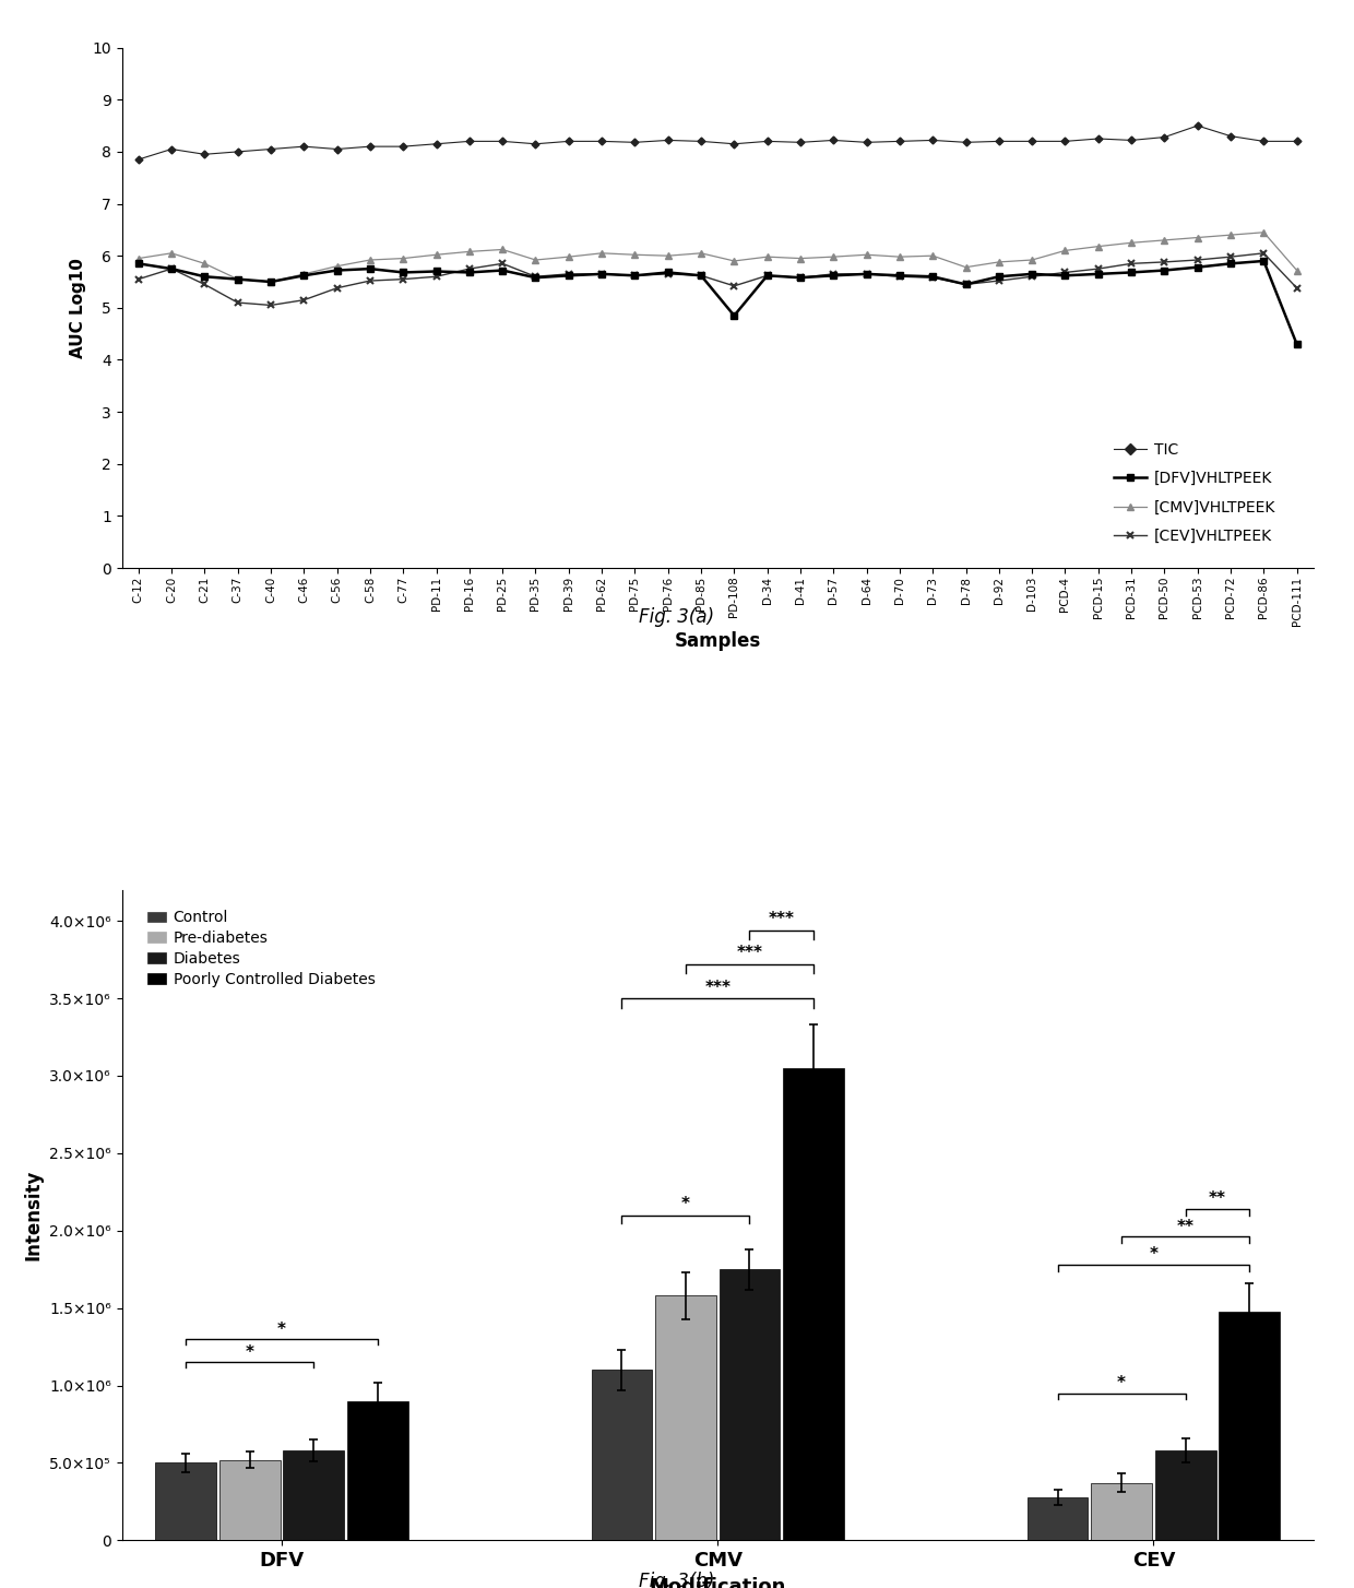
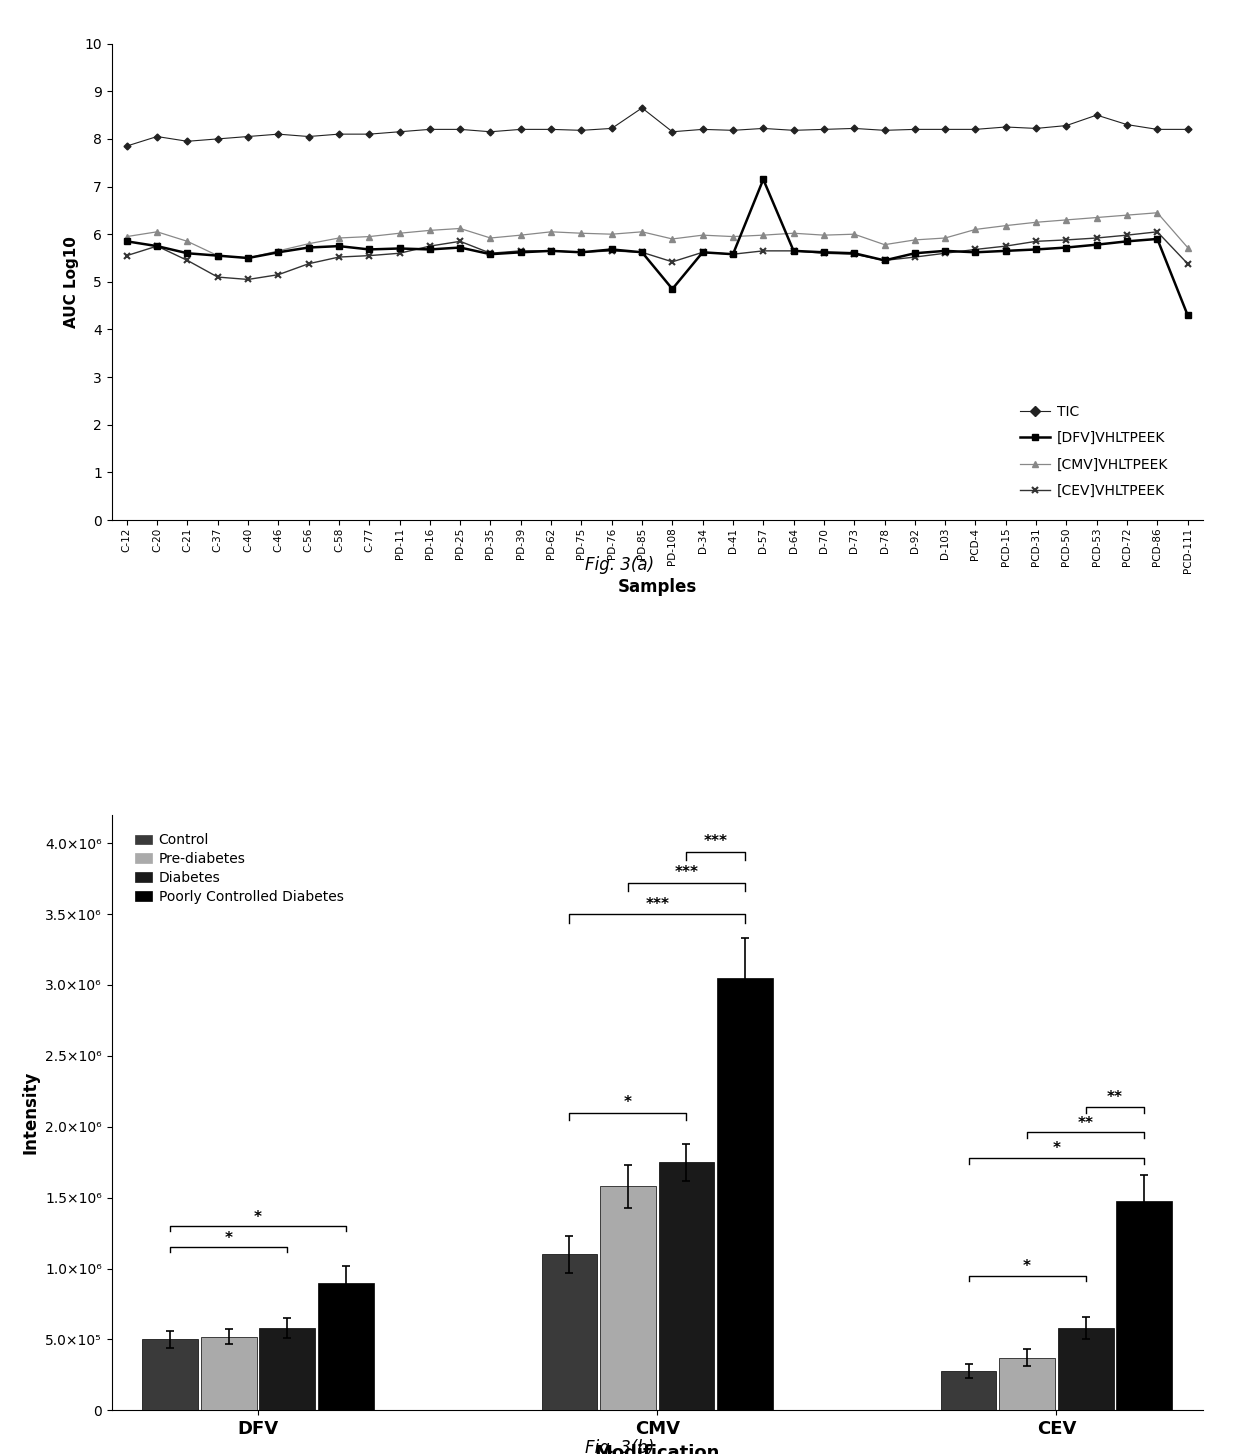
TIC/PD-85: 8.20 -> 8.65
[DFV]VHLTPEEK/D-57: 5.62 -> 7.15
